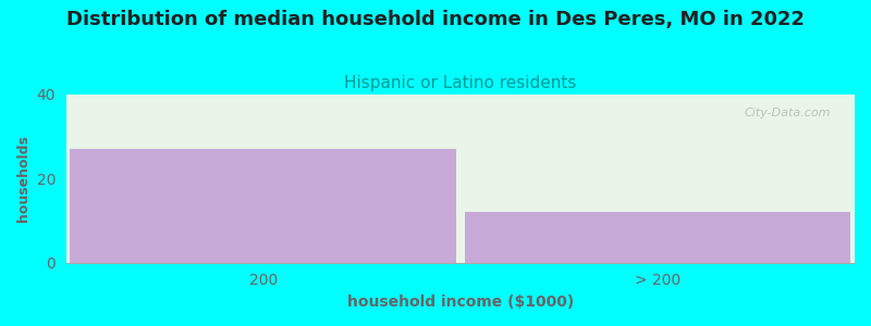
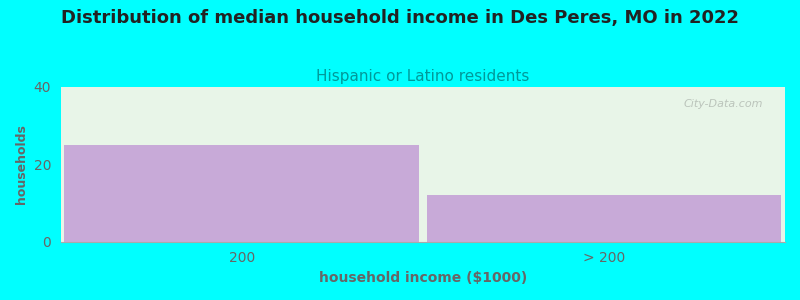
200: 27 -> 25
